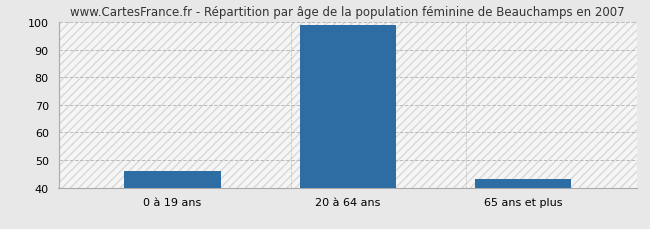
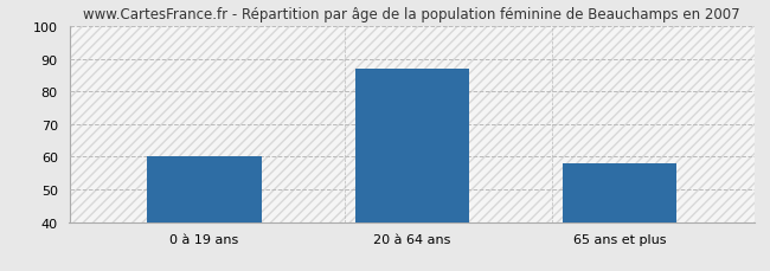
0 à 19 ans: 46 -> 60
20 à 64 ans: 99 -> 87
65 ans et plus: 43 -> 58
